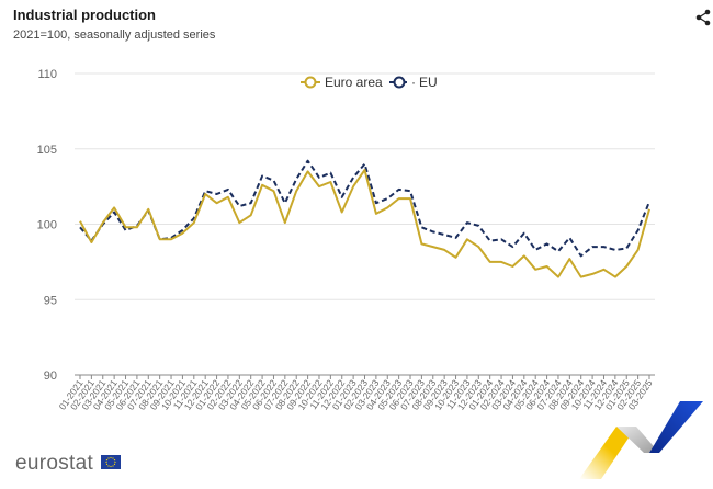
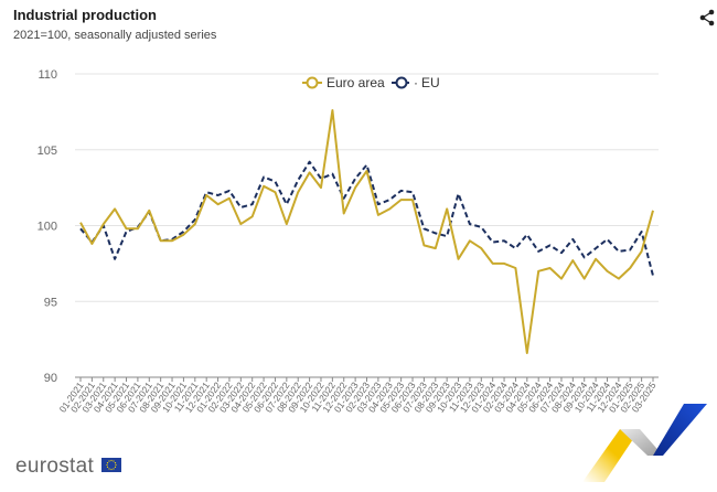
EU/04-2021: 100.8 -> 97.8
Euro area/11-2022: 102.8 -> 107.6
Euro area/09-2023: 98.3 -> 101.1
EU/10-2023: 99.1 -> 102.1
Euro area/04-2024: 97.9 -> 91.6
Euro area/10-2024: 96.7 -> 97.8
EU/11-2024: 98.5 -> 99.1
EU/03-2025: 101.5 -> 96.7
